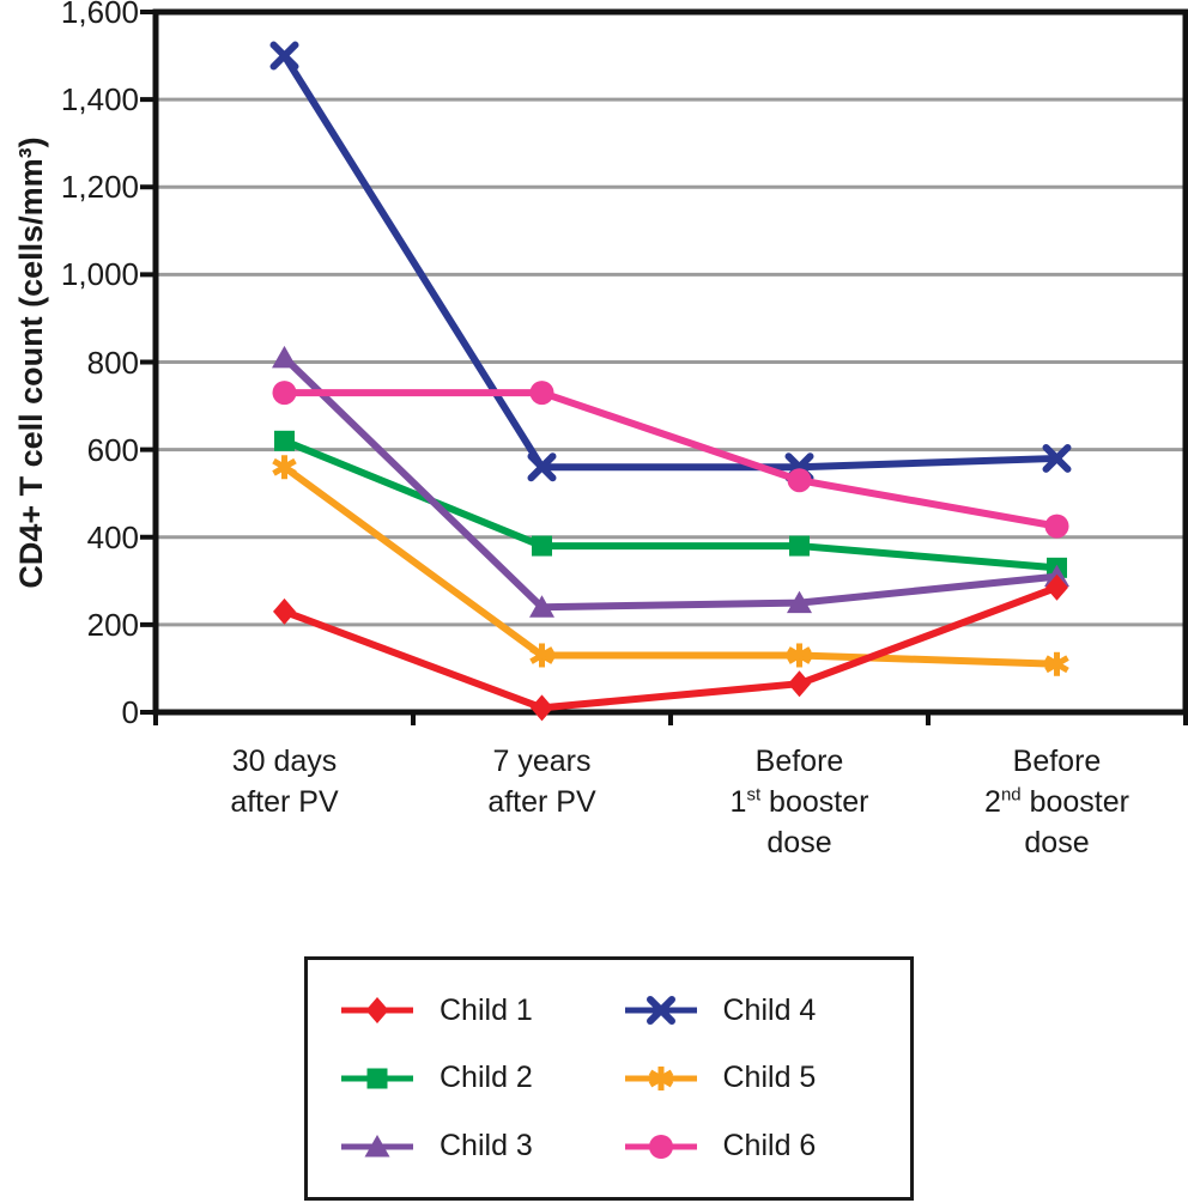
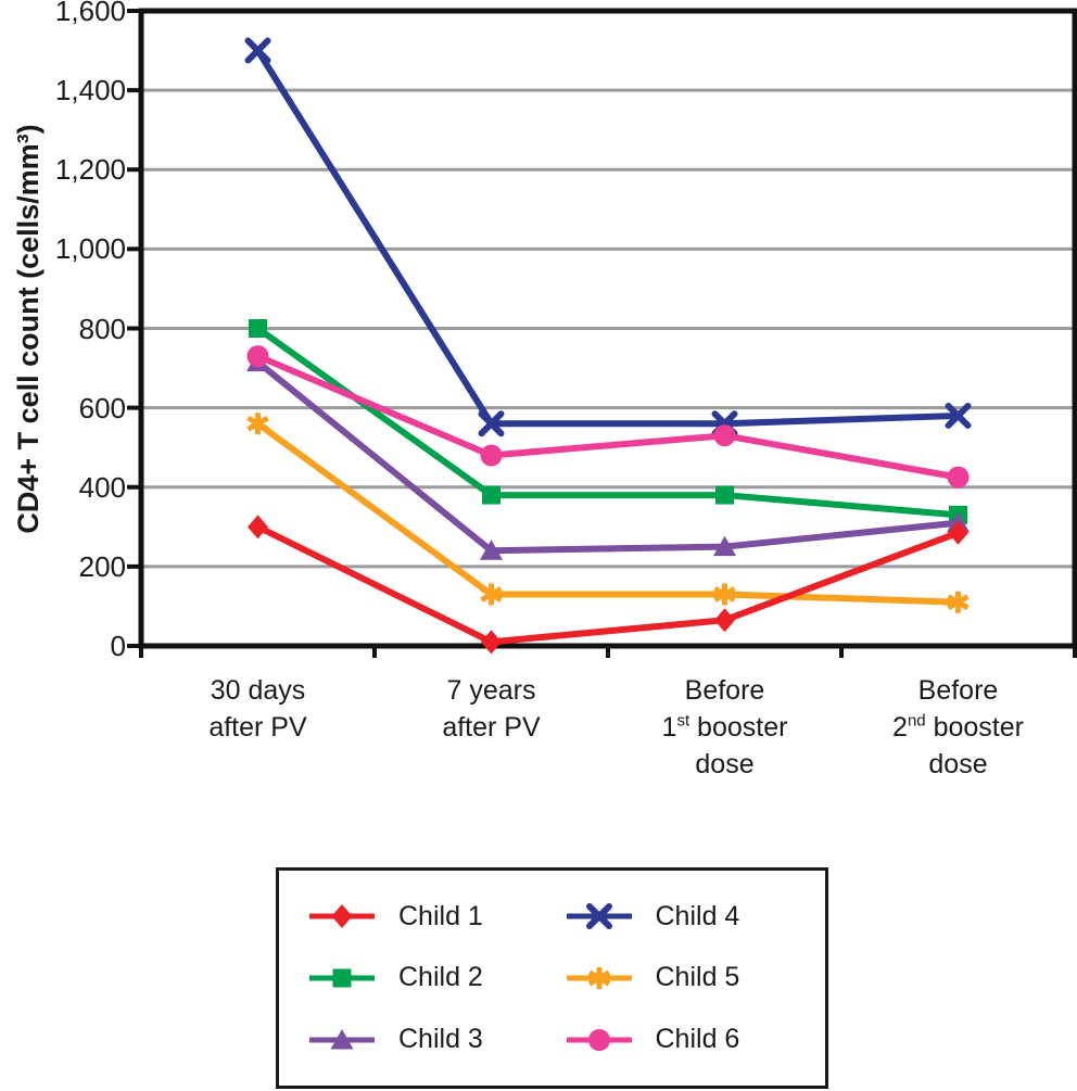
Child 1/30 days after PV: 230 -> 300
Child 2/30 days after PV: 620 -> 800
Child 3/30 days after PV: 810 -> 720
Child 6/7 years after PV: 730 -> 480
